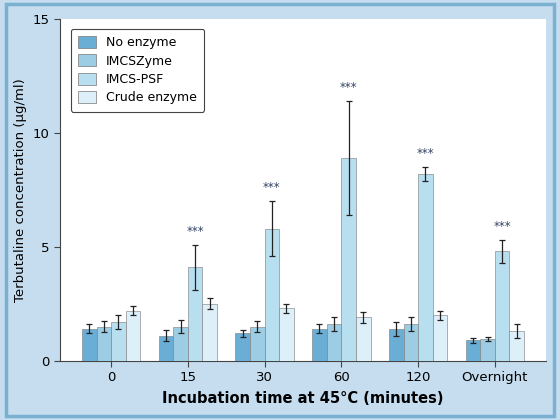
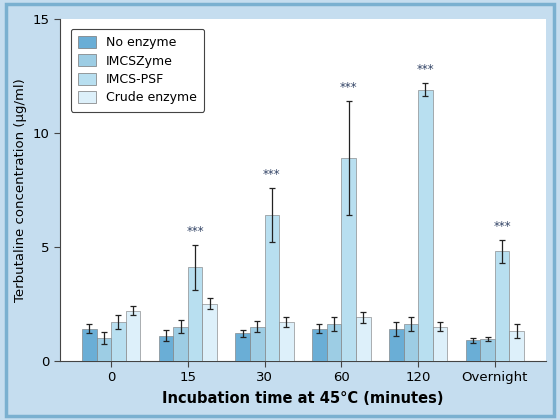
IMCSZyme/0: 1.50 -> 1.00
IMCS-PSF/30: 5.8 -> 6.4
Crude enzyme/30: 2.3 -> 1.7
IMCS-PSF/120: 8.2 -> 11.9
Crude enzyme/120: 2.0 -> 1.5
